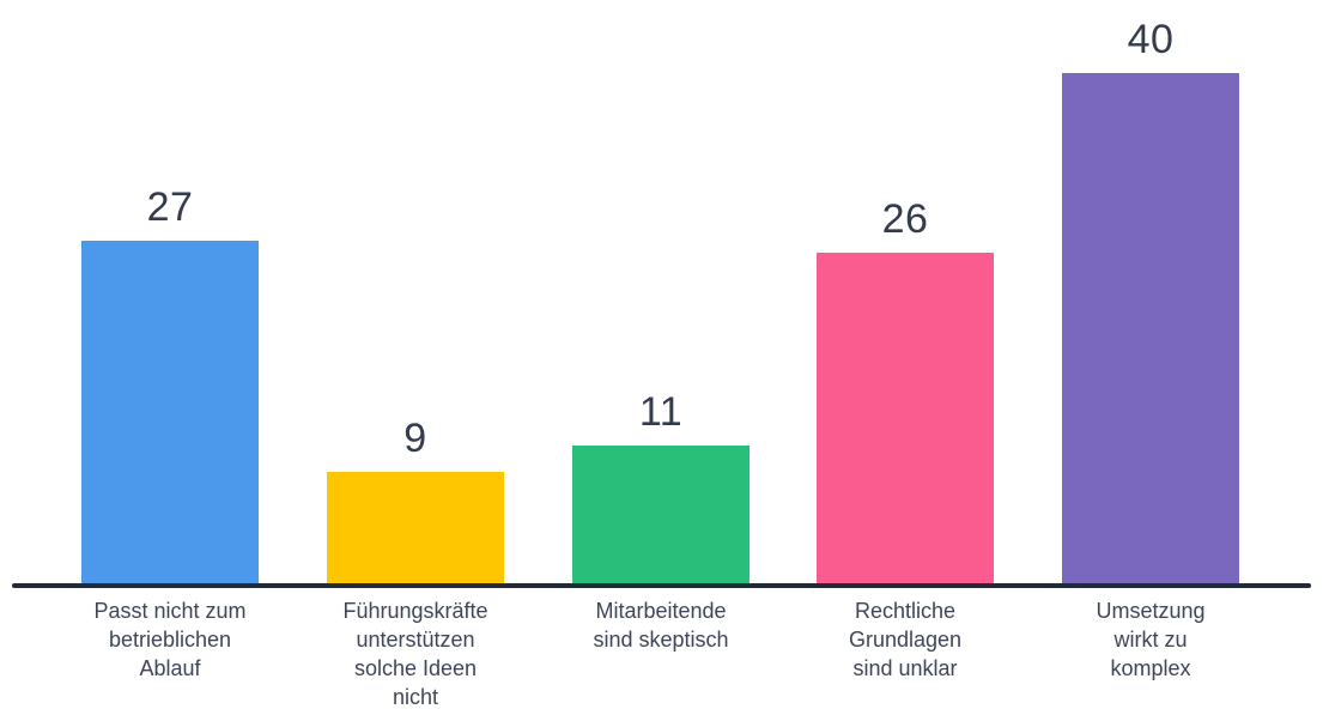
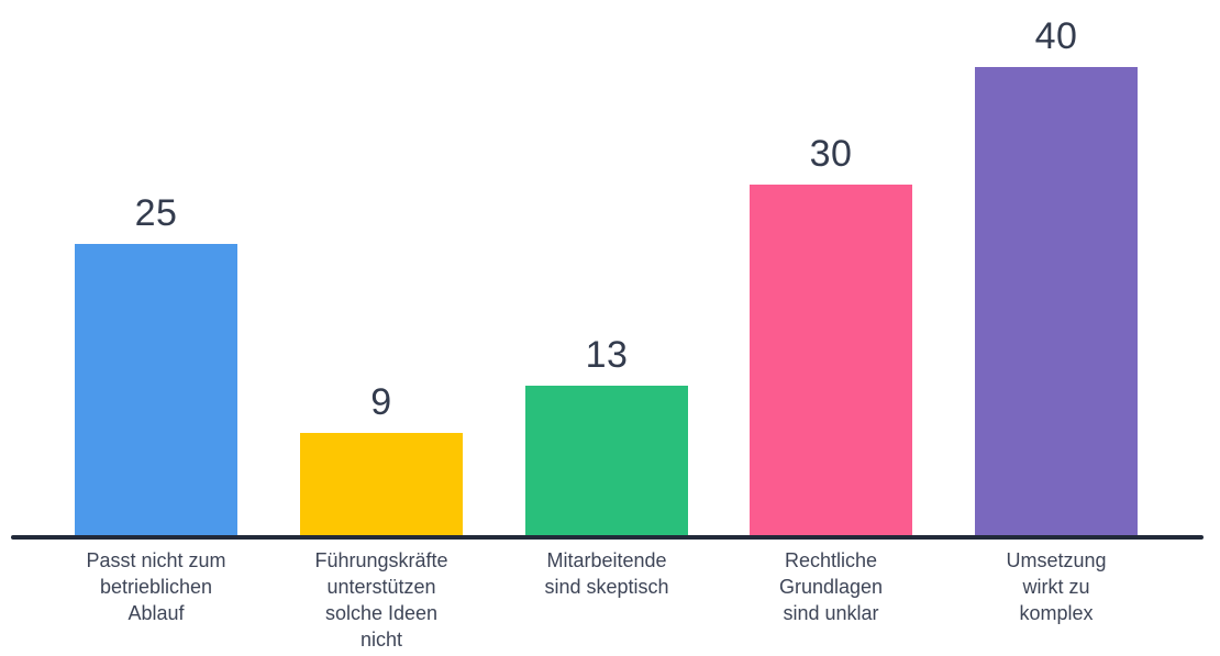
Passt nicht zum betrieblichen Ablauf: 27 -> 25
Mitarbeitende sind skeptisch: 11 -> 13
Rechtliche Grundlagen sind unklar: 26 -> 30
